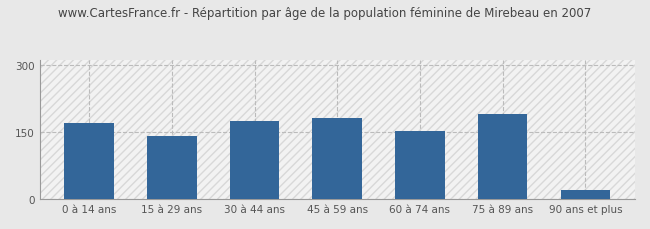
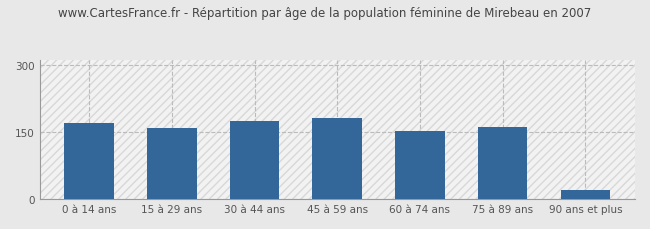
15 à 29 ans: 140 -> 158
75 à 89 ans: 190 -> 162
